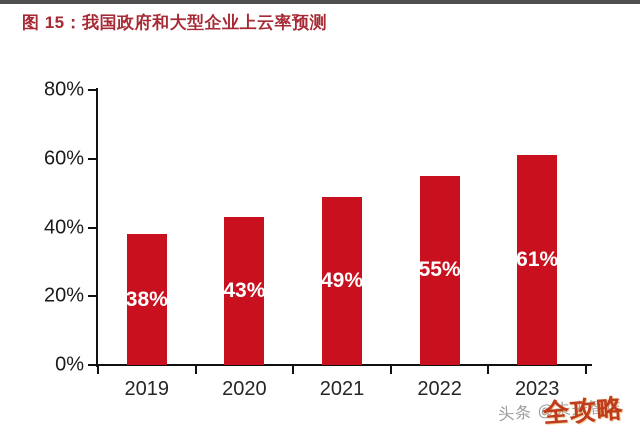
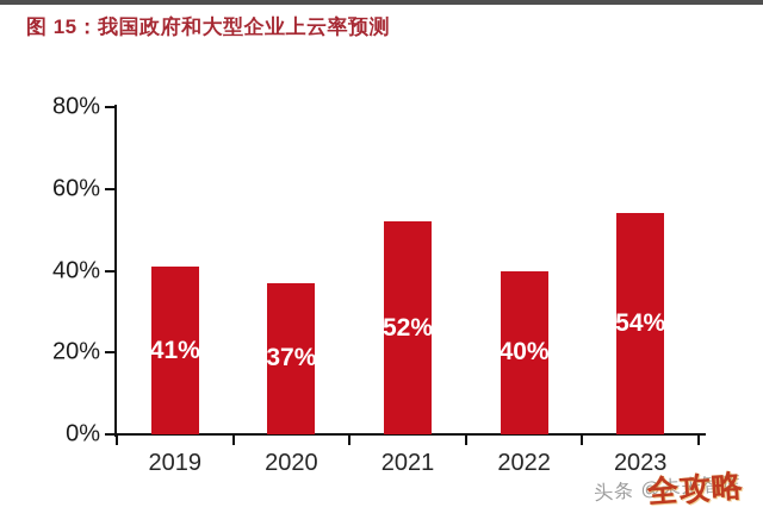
2019: 38% -> 41%
2020: 43% -> 37%
2021: 49% -> 52%
2022: 55% -> 40%
2023: 61% -> 54%
